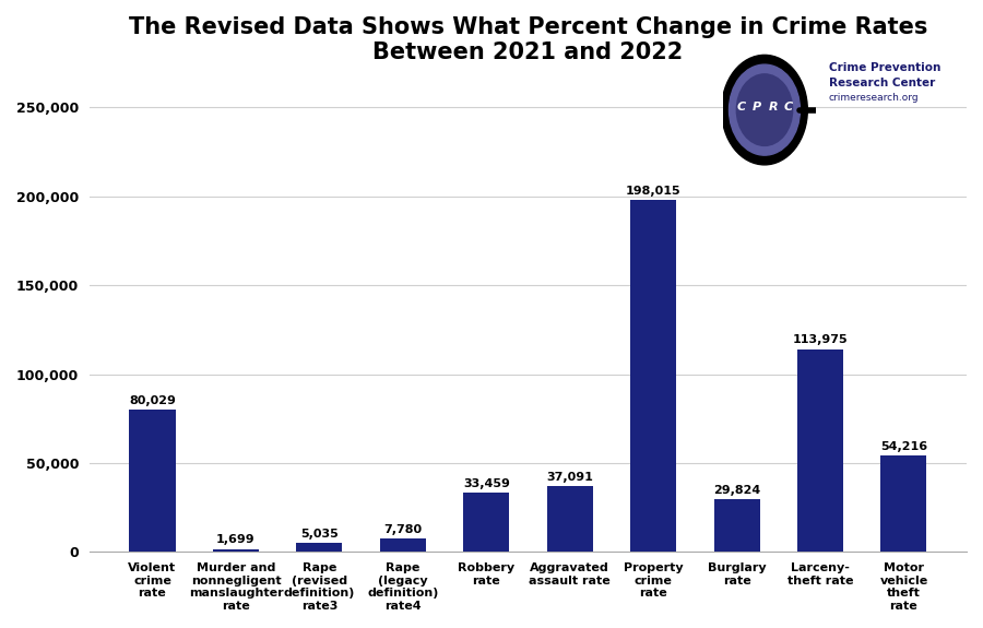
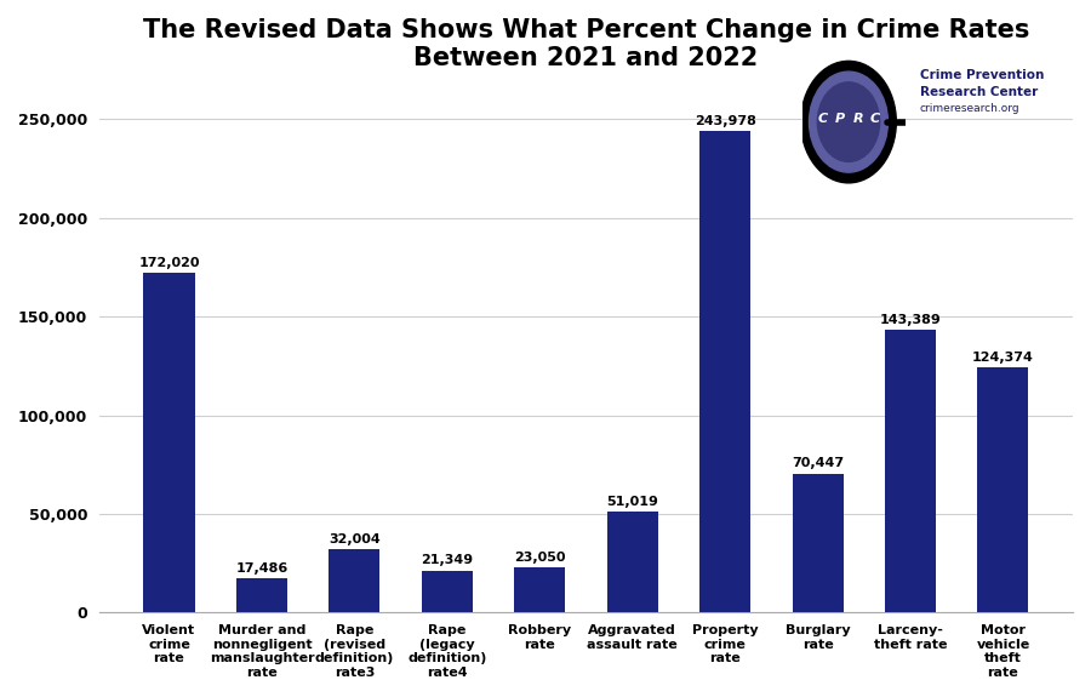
Violent crime rate: 80,029 -> 172,020
Murder and nonnegligent manslaughter rate: 1,699 -> 17,486
Rape (revised definition) rate3: 5,035 -> 32,004
Rape (legacy definition) rate4: 7,780 -> 21,349
Robbery rate: 33,459 -> 23,050
Aggravated assault rate: 37,091 -> 51,019
Property crime rate: 198,015 -> 243,978
Burglary rate: 29,824 -> 70,447
Larceny- theft rate: 113,975 -> 143,389
Motor vehicle theft rate: 54,216 -> 124,374
